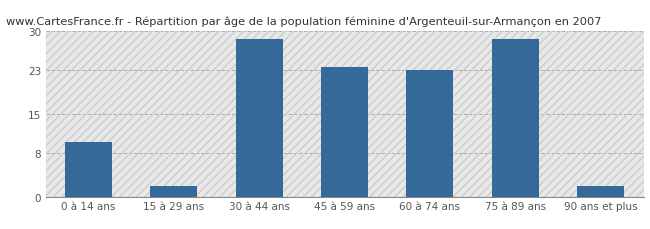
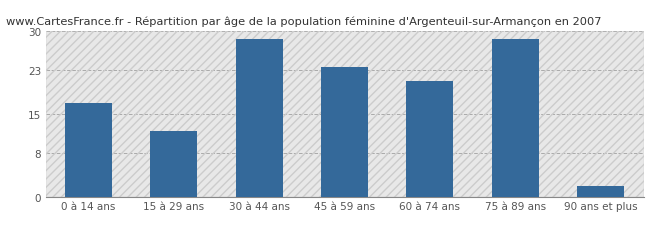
0 à 14 ans: 10.0 -> 17.0
15 à 29 ans: 2.0 -> 12.0
60 à 74 ans: 23.0 -> 21.0
